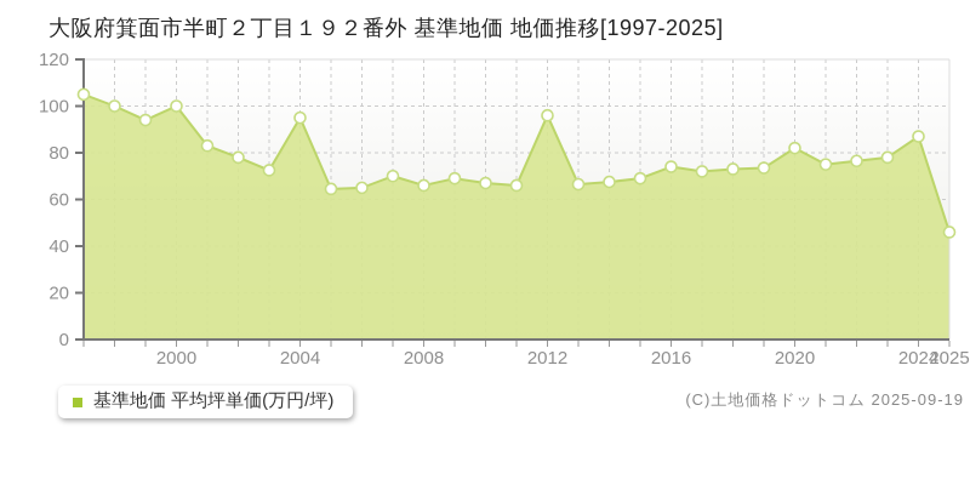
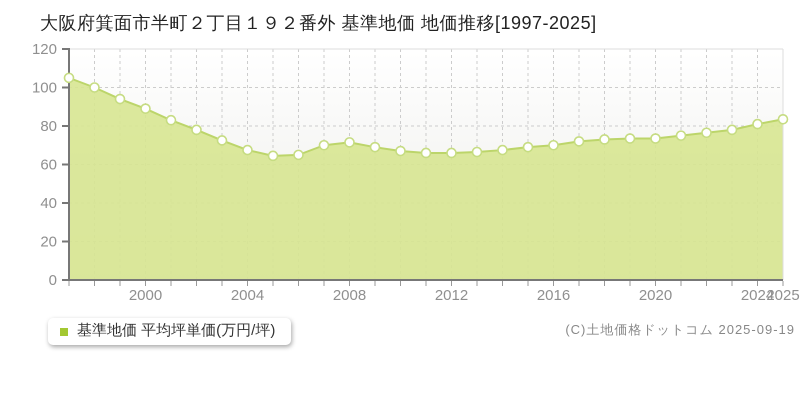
2000: 100 -> 89
2004: 95 -> 68
2008: 66 -> 72
2012: 96 -> 66
2016: 74 -> 70
2020: 82 -> 74
2024: 87 -> 81
2025: 46 -> 84
